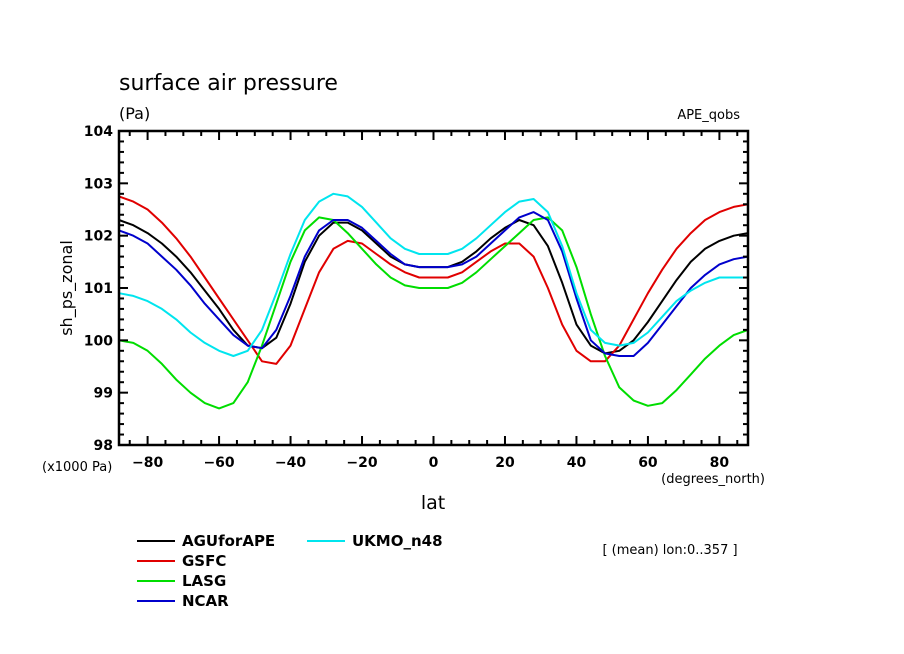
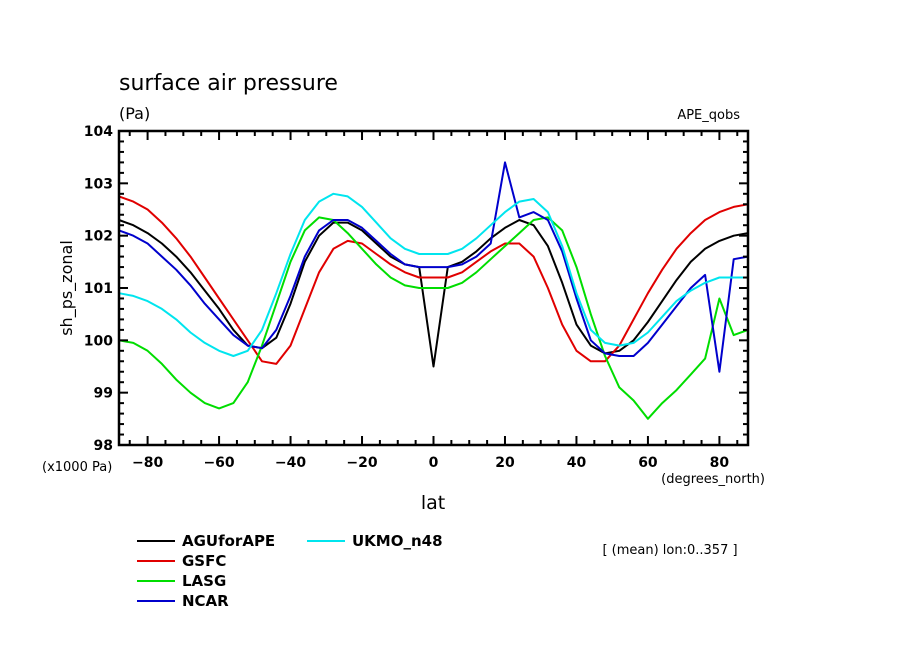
AGUforAPE/0: 101.4 -> 99.5
NCAR/20: 102.1 -> 103.4
LASG/60: 98.8 -> 98.5
LASG/80: 99.9 -> 100.8
NCAR/80: 101.5 -> 99.4
